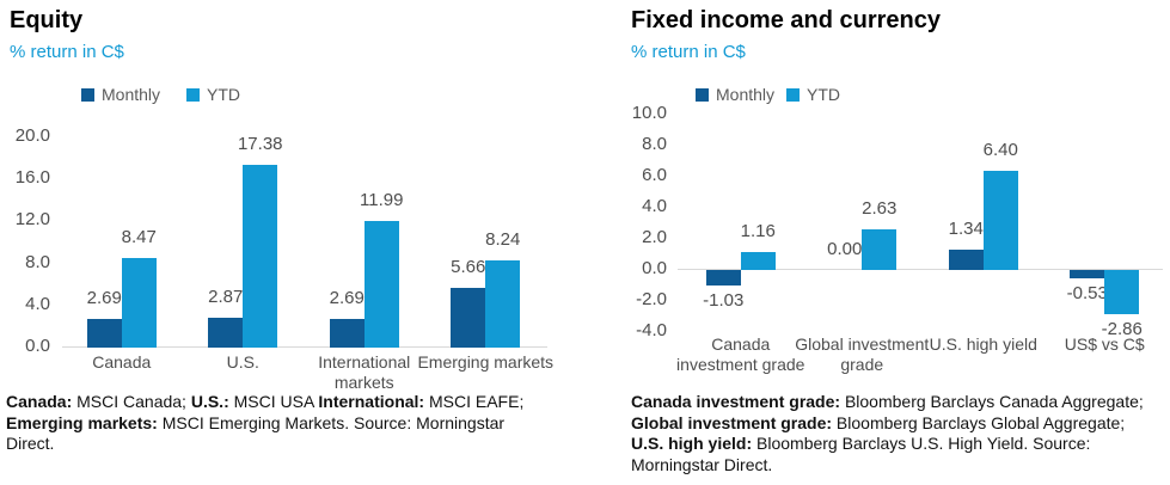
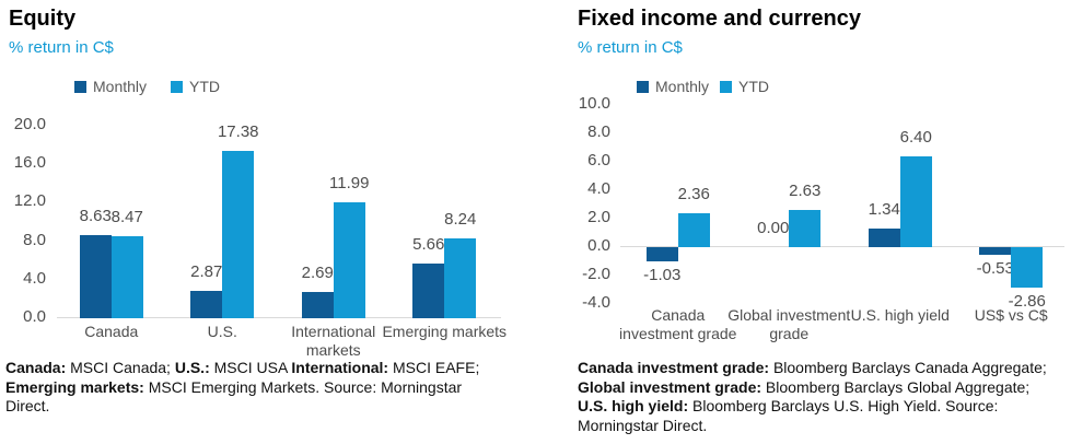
Equity/Monthly/Canada: 2.69 -> 8.63
Fixed income and currency/YTD/Canada investment grade: 1.16 -> 2.36
